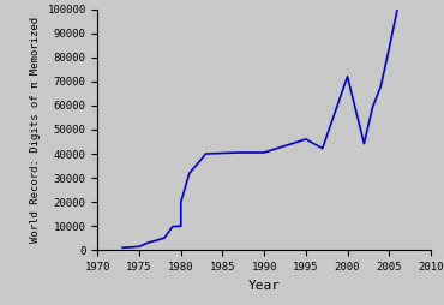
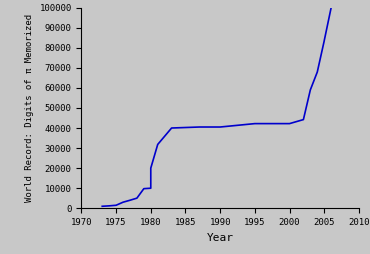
1995: 46000 -> 42200
2000: 72000 -> 42200
